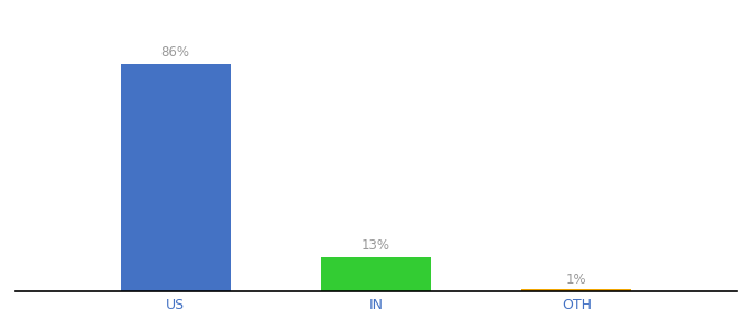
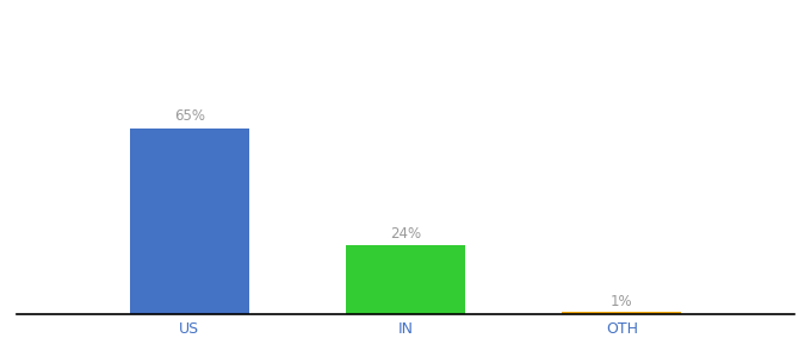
US: 86% -> 65%
IN: 13% -> 24%
